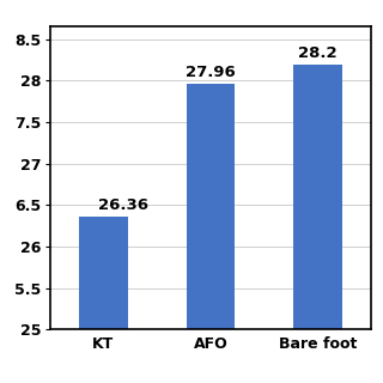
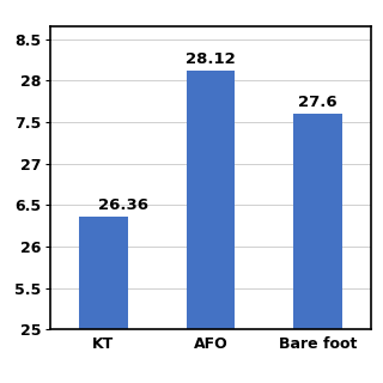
AFO: 27.96 -> 28.12
Bare foot: 28.2 -> 27.6
